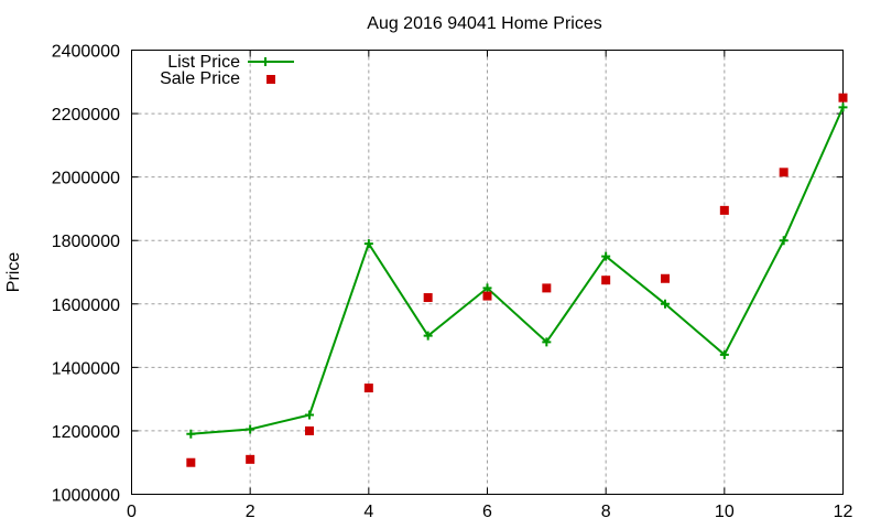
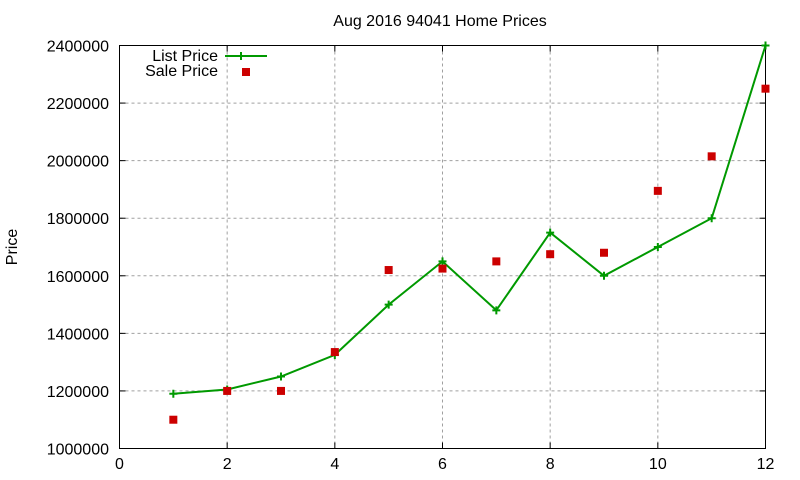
Sale Price/2: 1110000 -> 1200000
List Price/4: 1790000 -> 1320000
List Price/10: 1440000 -> 1700000
List Price/12: 2220000 -> 2400000
